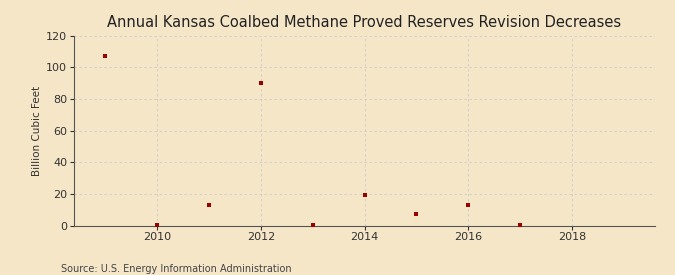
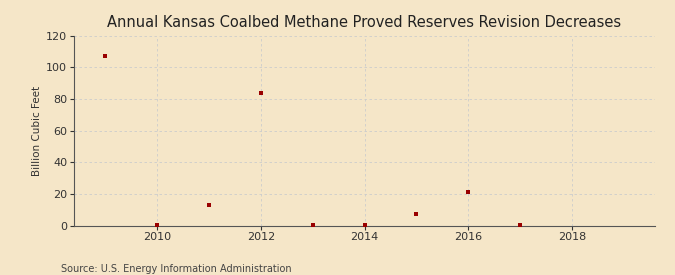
2012: 90 -> 84
2014: 19 -> 0
2016: 13 -> 21
